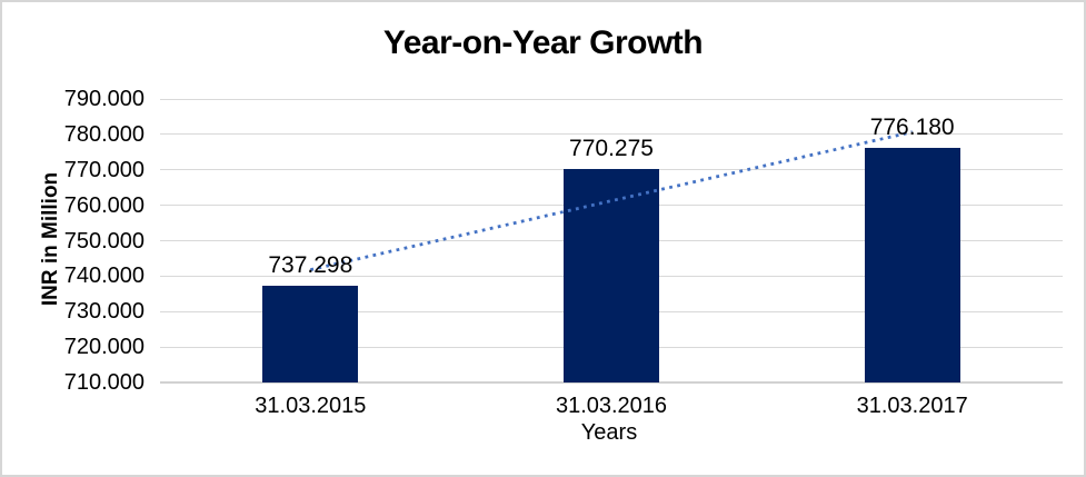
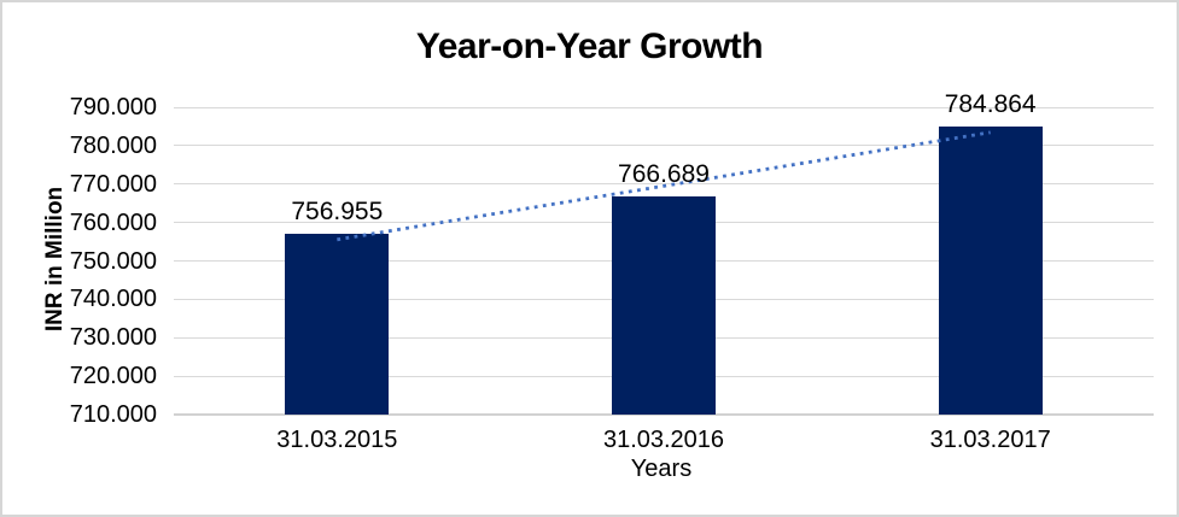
31.03.2015: 737.298 -> 756.955
31.03.2016: 770.275 -> 766.689
31.03.2017: 776.180 -> 784.864
